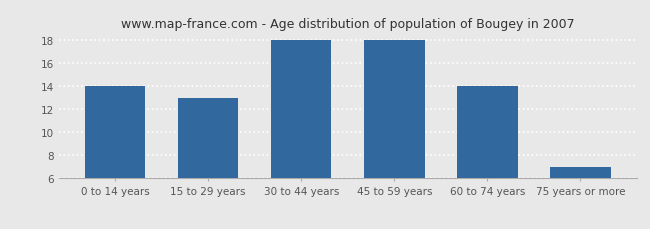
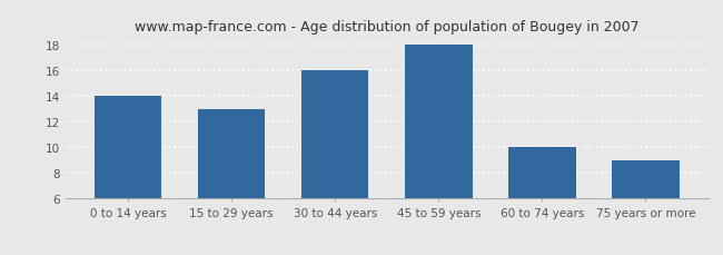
30 to 44 years: 18 -> 16
60 to 74 years: 14 -> 10
75 years or more: 7 -> 9
